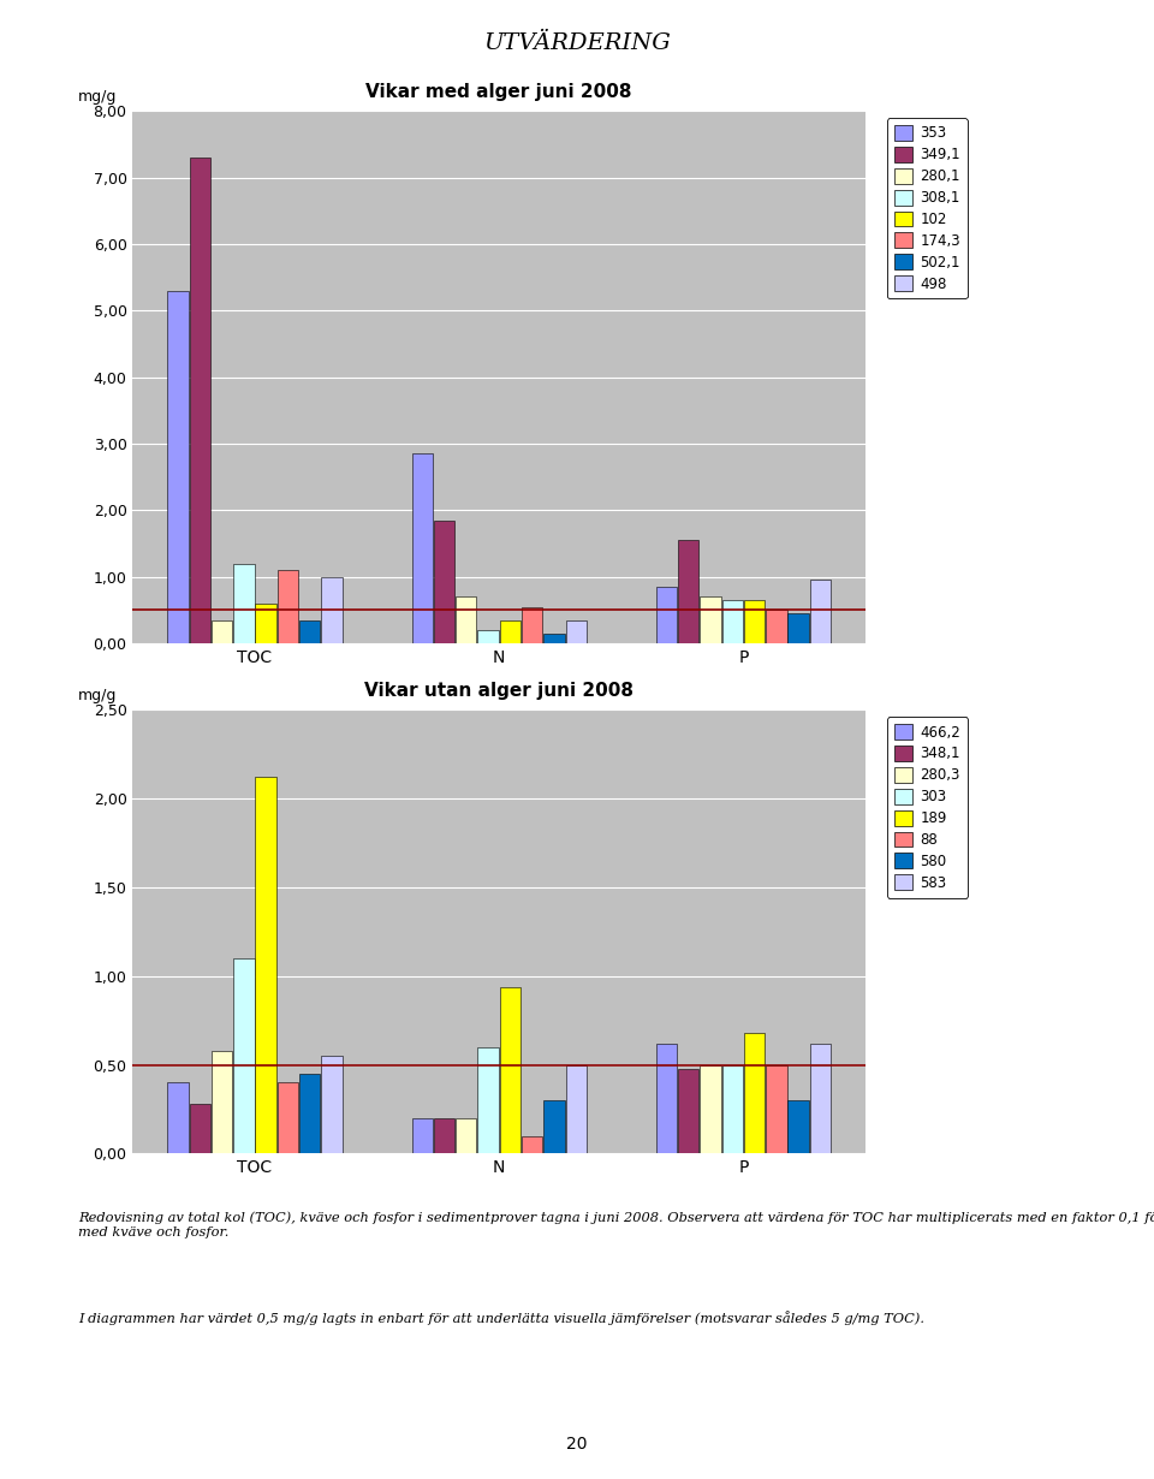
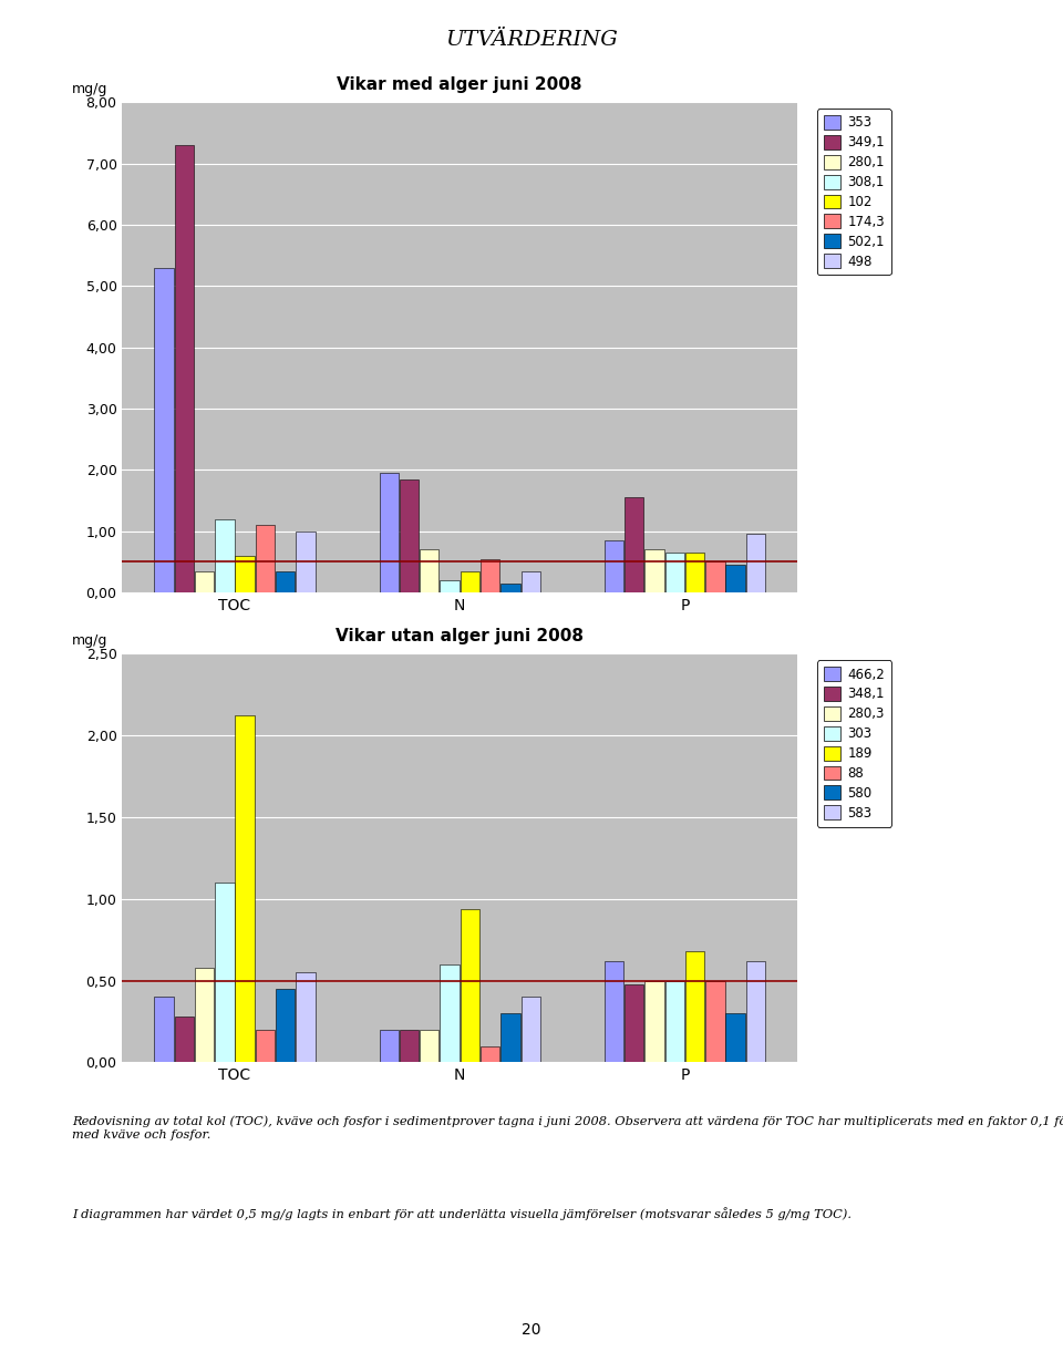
Vikar med alger juni 2008/353/N: 2,86 -> 1,95
Vikar utan alger juni 2008/88/TOC: 0,4 -> 0,2
Vikar utan alger juni 2008/583/N: 0,50 -> 0,40
